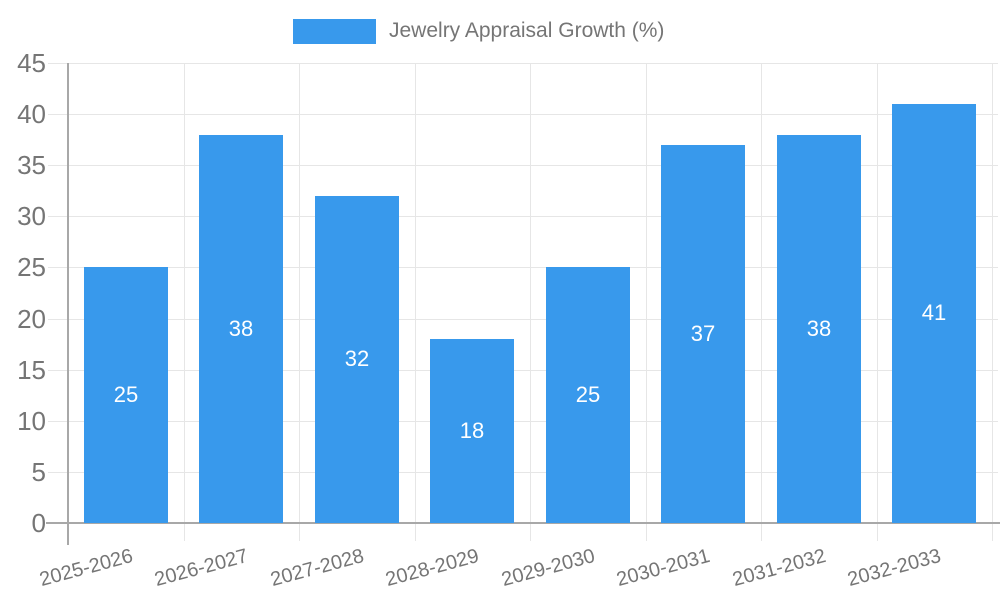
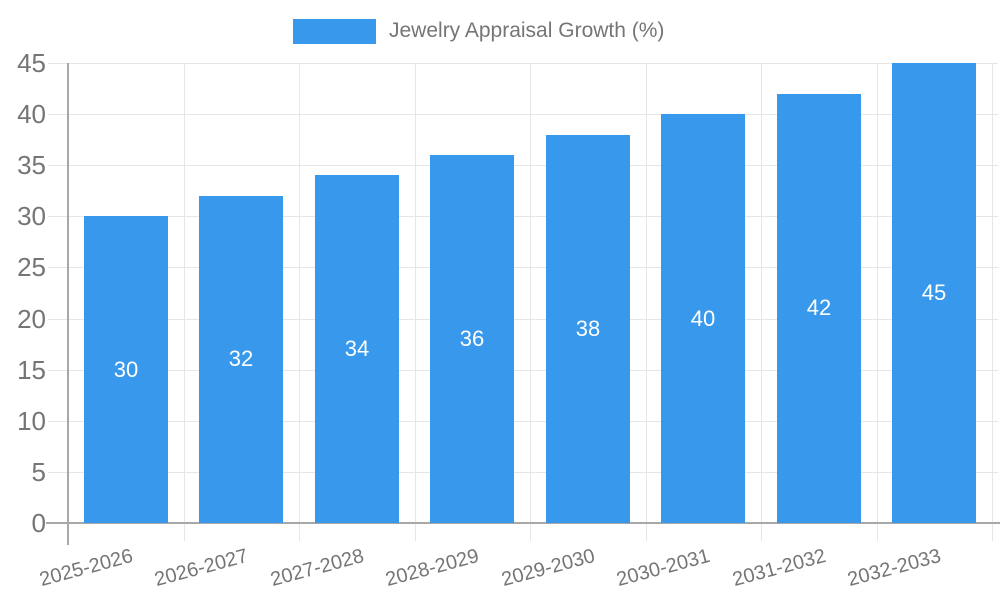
2025-2026: 25 -> 30
2026-2027: 38 -> 32
2027-2028: 32 -> 34
2028-2029: 18 -> 36
2029-2030: 25 -> 38
2030-2031: 37 -> 40
2031-2032: 38 -> 42
2032-2033: 41 -> 45
